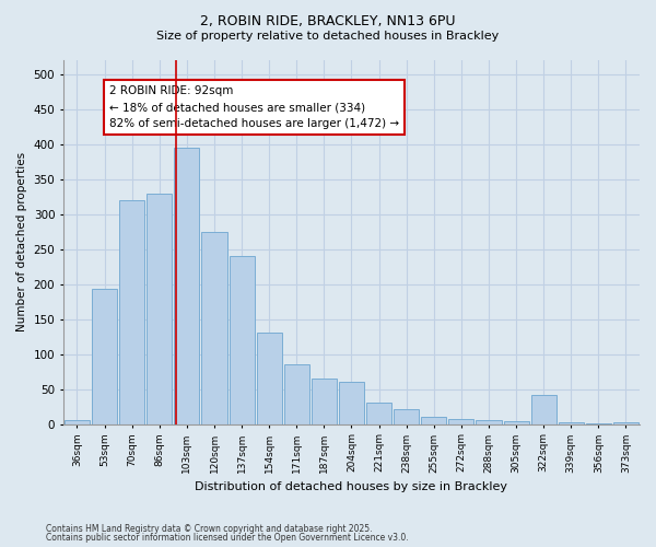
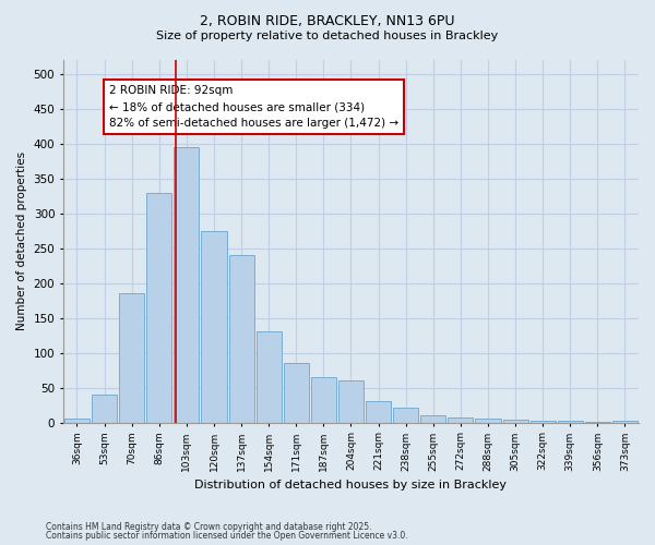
53sqm: 194 -> 40
70sqm: 320 -> 185
322sqm: 42 -> 3
